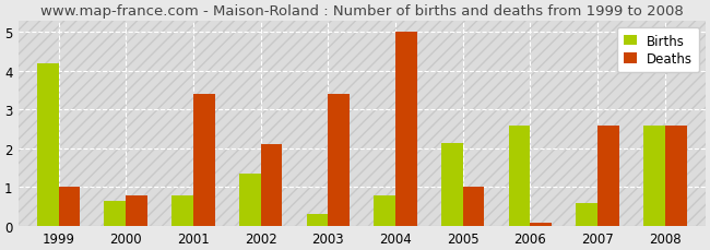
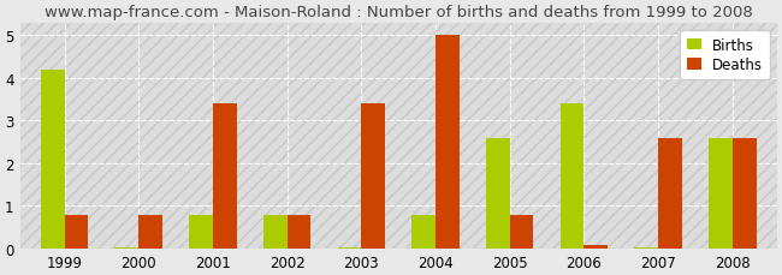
Deaths/1999: 1.00 -> 0.80
Births/2000: 0.65 -> 0.03
Births/2002: 1.35 -> 0.80
Deaths/2002: 2.10 -> 0.80
Births/2003: 0.30 -> 0.03
Births/2005: 2.15 -> 2.60
Deaths/2005: 1.00 -> 0.80
Births/2006: 2.60 -> 3.40
Births/2007: 0.60 -> 0.03
